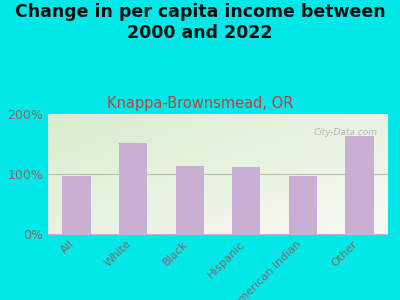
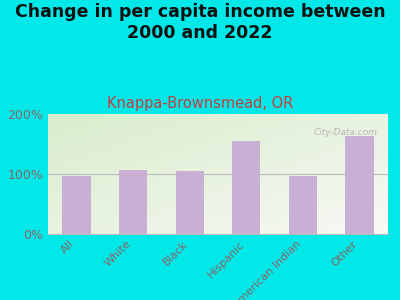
White: 152% -> 107%
Black: 114% -> 105%
Hispanic: 112% -> 155%
